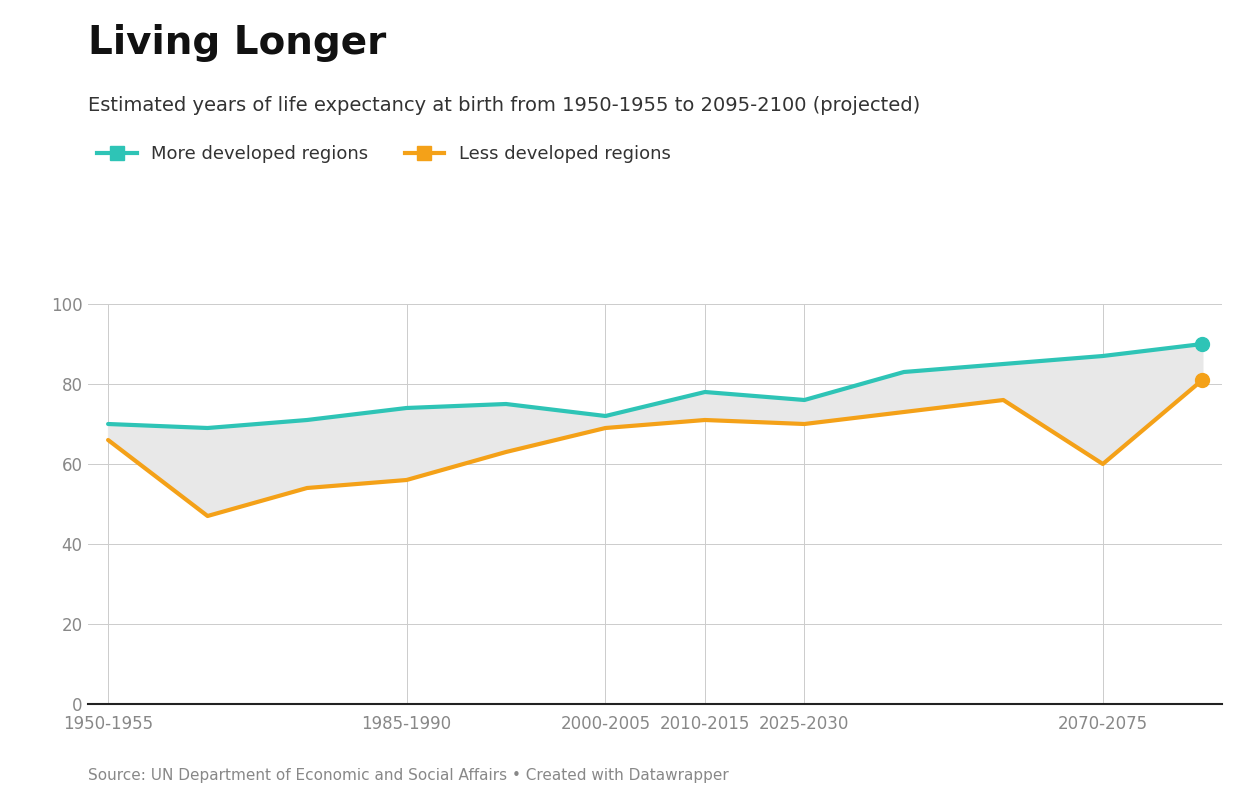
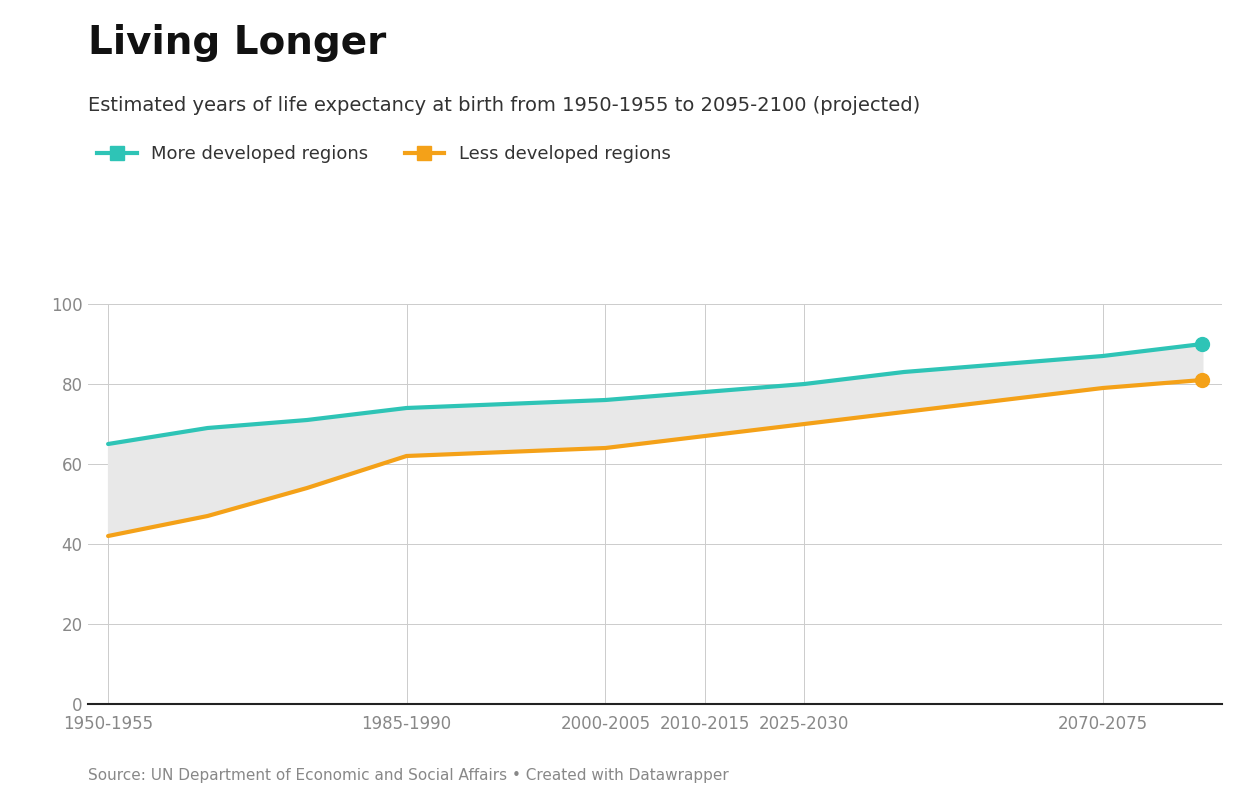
More developed regions/1950-1955: 70 -> 65
Less developed regions/1950-1955: 66 -> 42
Less developed regions/1985-1990: 56 -> 62
More developed regions/2000-2005: 72 -> 76
Less developed regions/2000-2005: 69 -> 64
Less developed regions/2010-2015: 71 -> 67
More developed regions/2025-2030: 76 -> 80
Less developed regions/2070-2075: 60 -> 79
